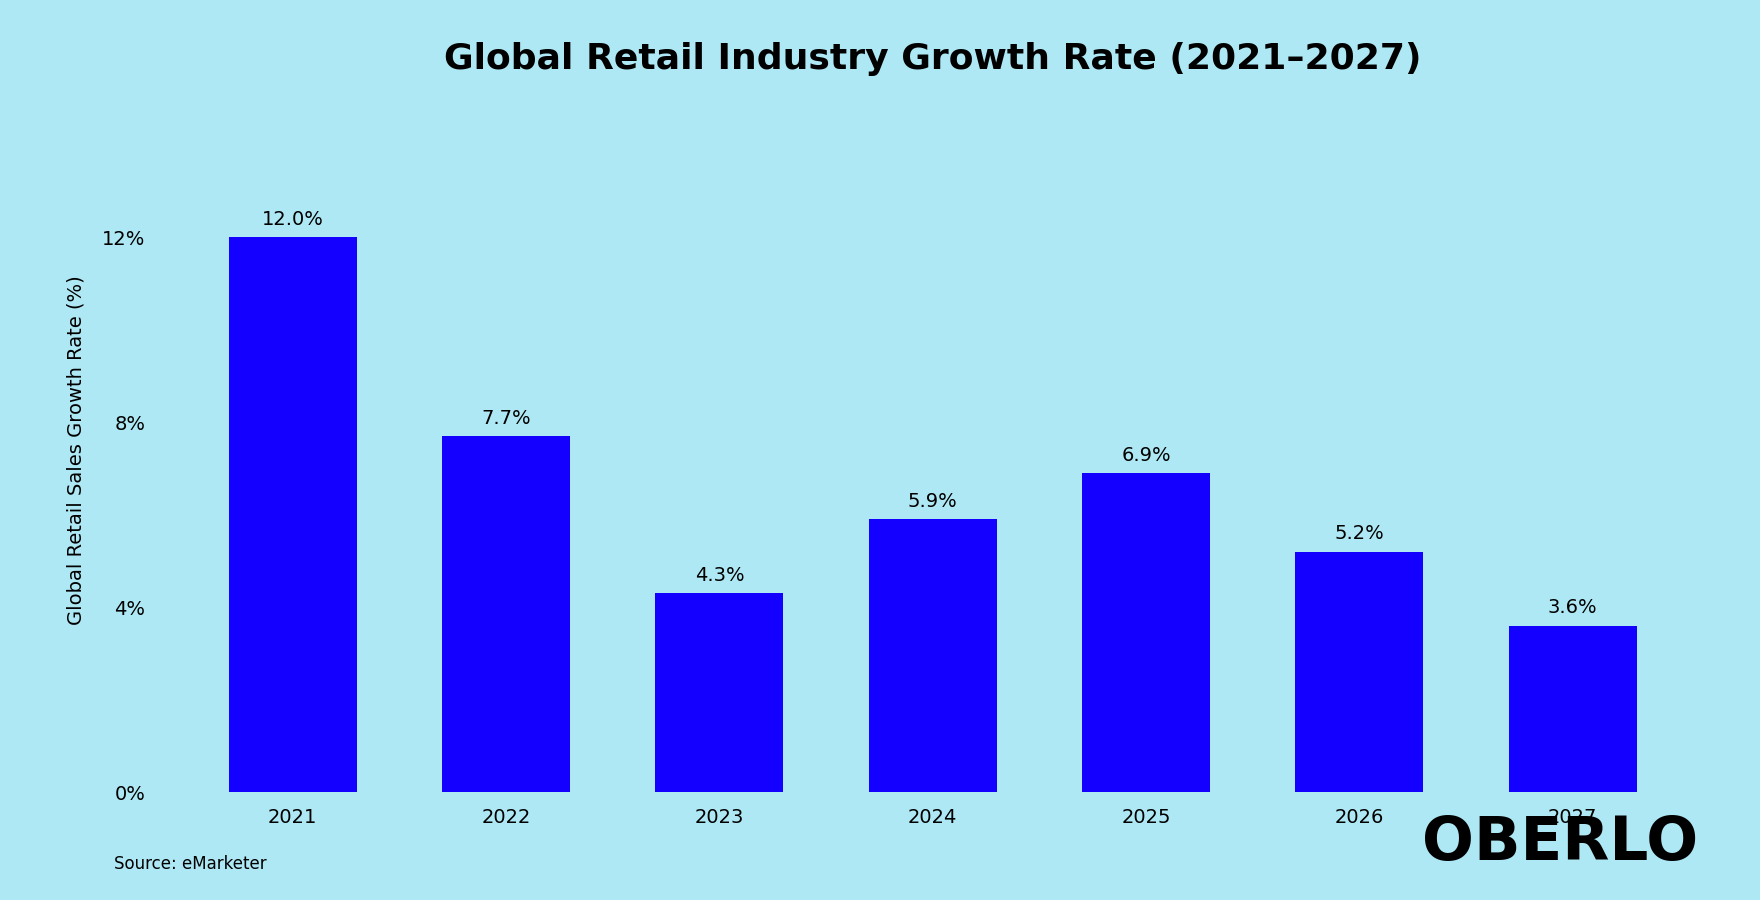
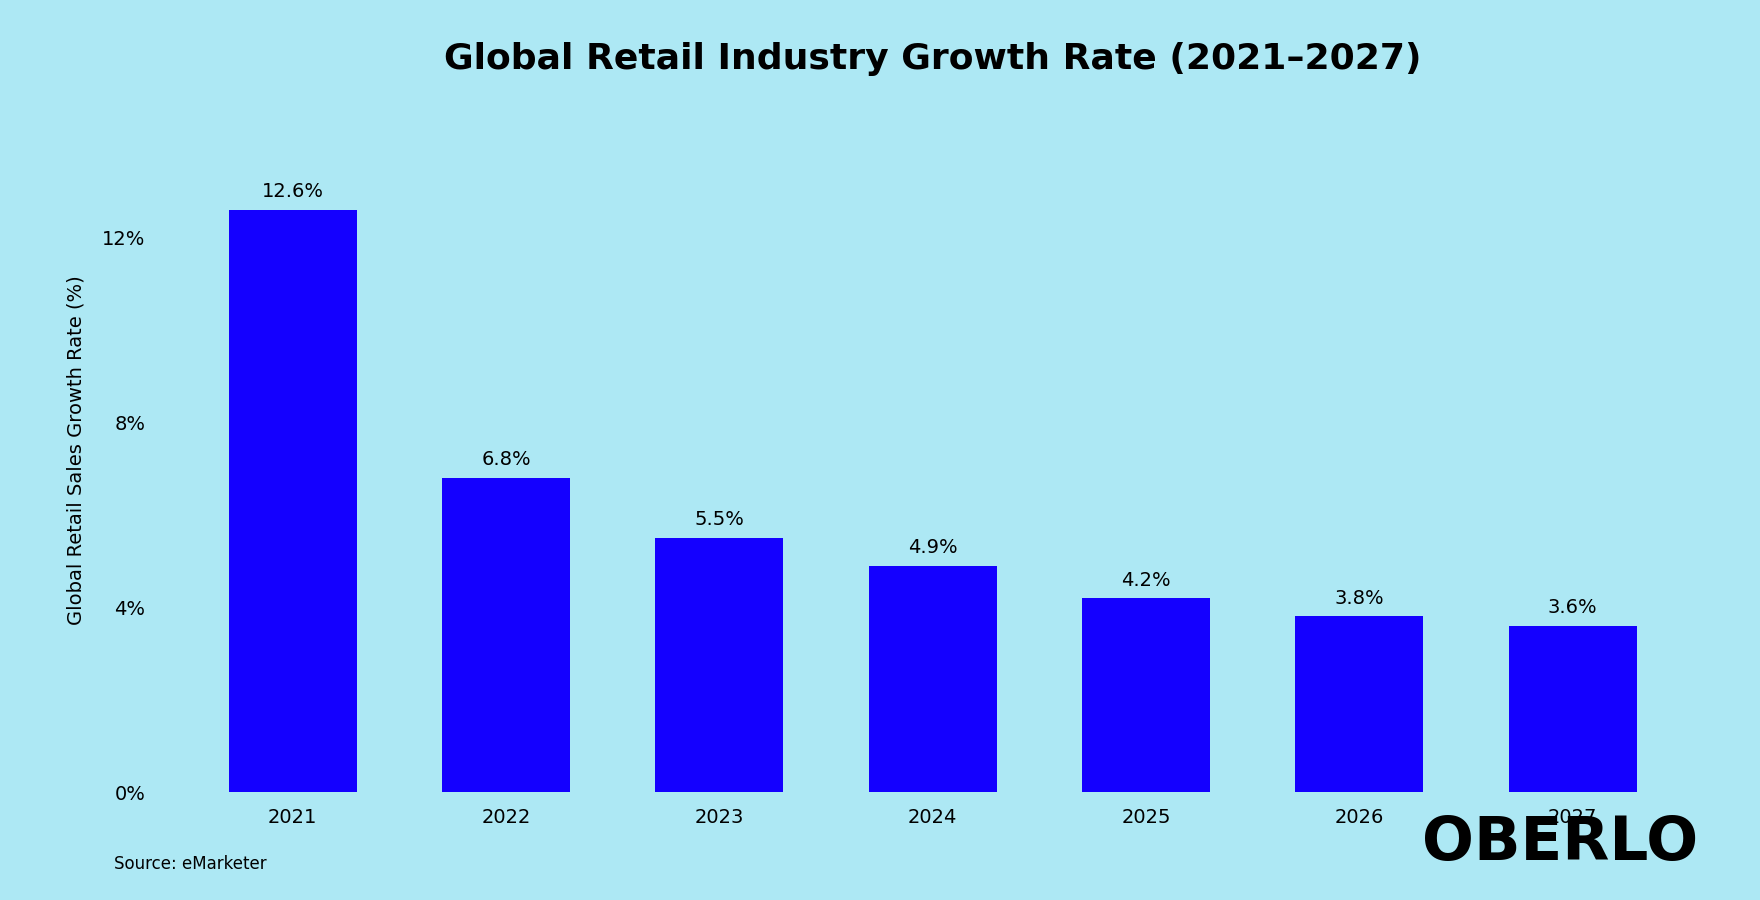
2021: 12.0% -> 12.6%
2022: 7.7% -> 6.8%
2023: 4.3% -> 5.5%
2024: 5.9% -> 4.9%
2025: 6.9% -> 4.2%
2026: 5.2% -> 3.8%
